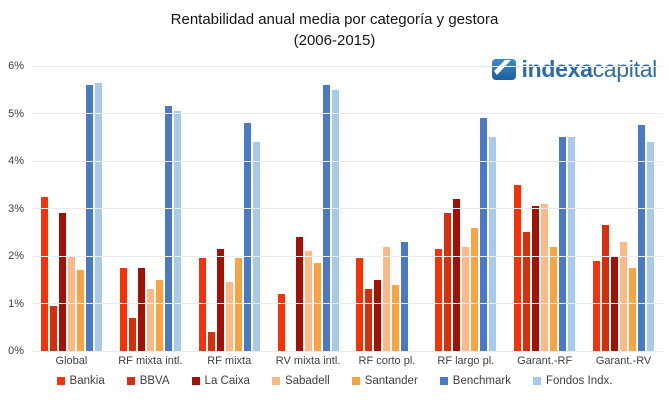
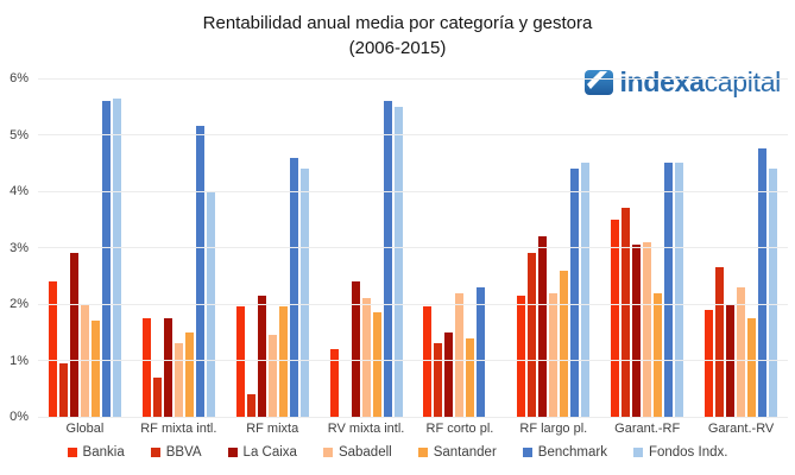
Bankia/Global: 3.2% -> 2.4%
Fondos Indx./RF mixta intl.: 5.0% -> 4.0%
Benchmark/RF mixta: 4.8% -> 4.6%
Benchmark/RF largo pl.: 4.9% -> 4.4%
BBVA/Garant.-RF: 2.5% -> 3.7%
